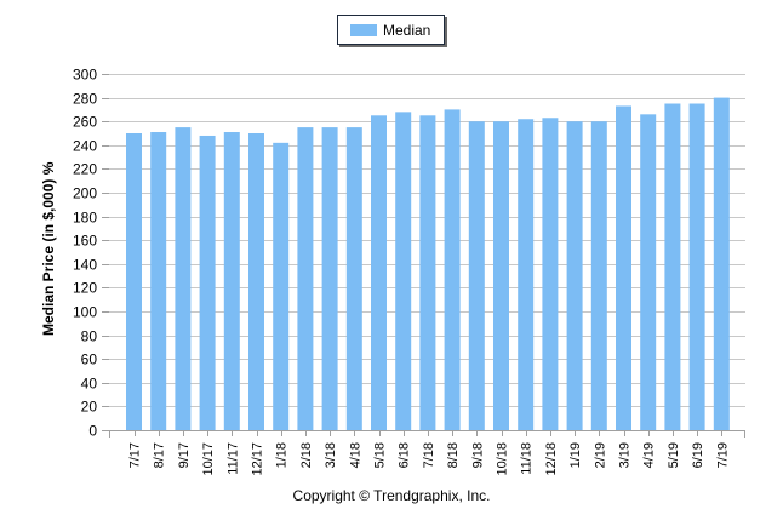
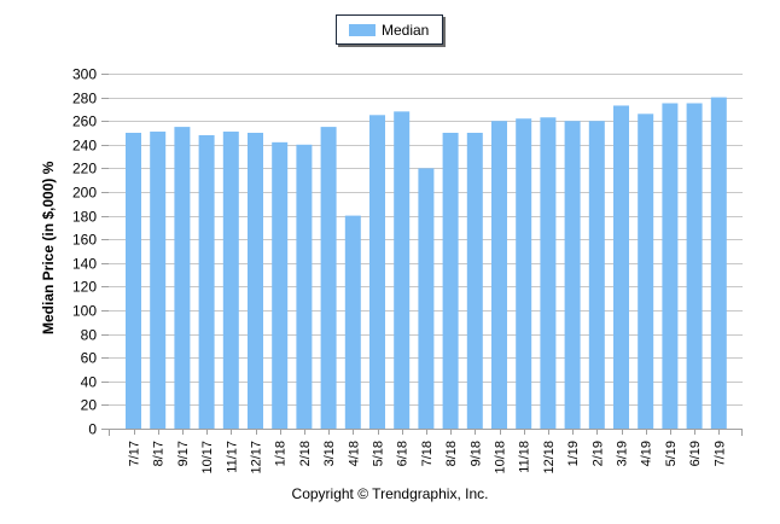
2/18: 260 -> 240
4/18: 260 -> 180
7/18: 260 -> 220
8/18: 270 -> 250
9/18: 260 -> 250
